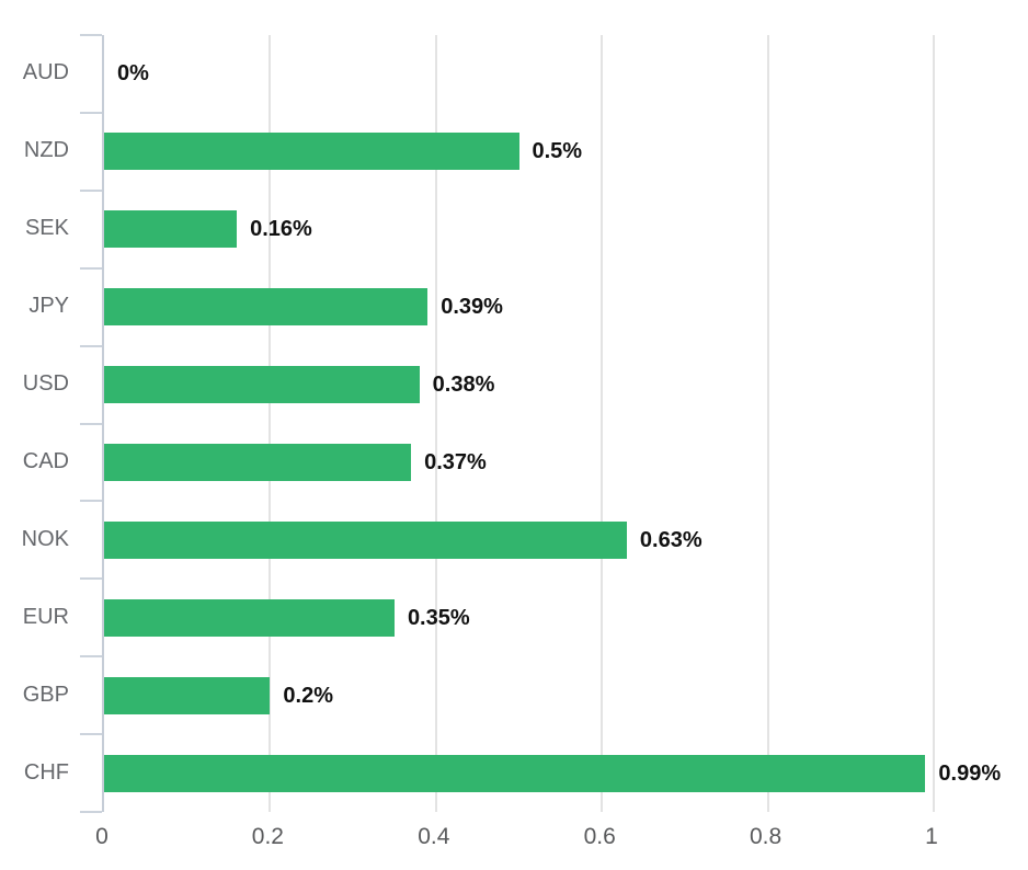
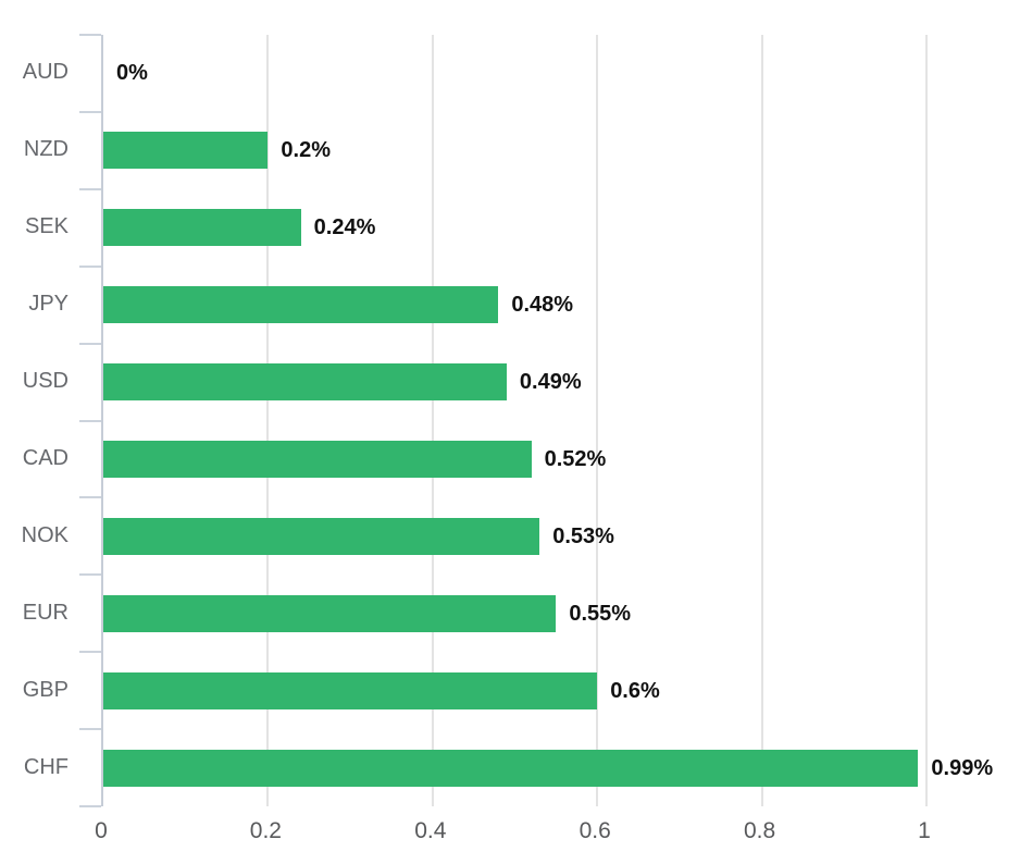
NZD: 0.5% -> 0.2%
SEK: 0.16% -> 0.24%
JPY: 0.39% -> 0.48%
USD: 0.38% -> 0.49%
CAD: 0.37% -> 0.52%
NOK: 0.63% -> 0.53%
EUR: 0.35% -> 0.55%
GBP: 0.2% -> 0.6%
